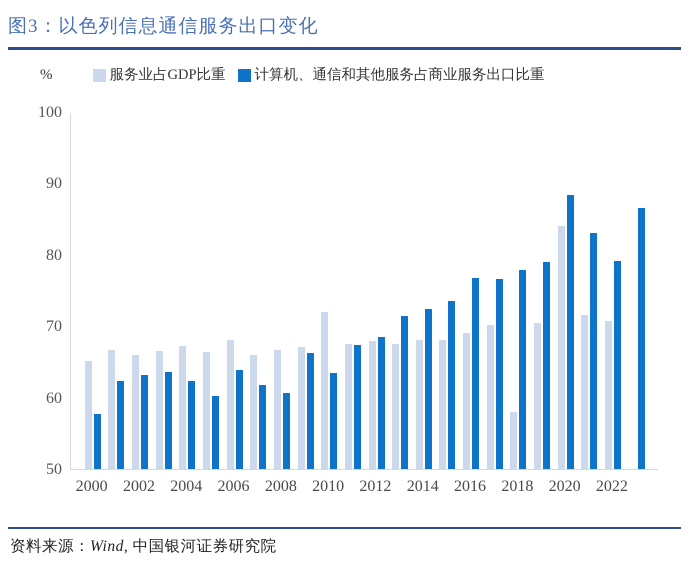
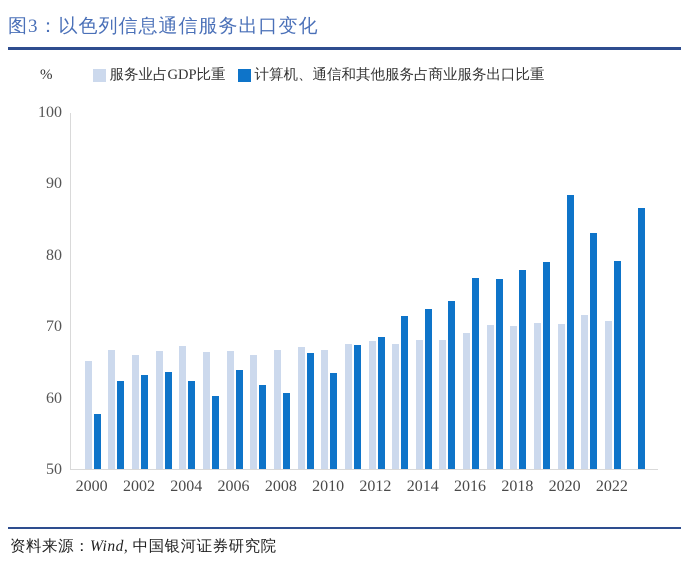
服务业占GDP比重/2006: 68 -> 66
服务业占GDP比重/2010: 72 -> 67
服务业占GDP比重/2018: 58 -> 70
服务业占GDP比重/2020: 84 -> 70
